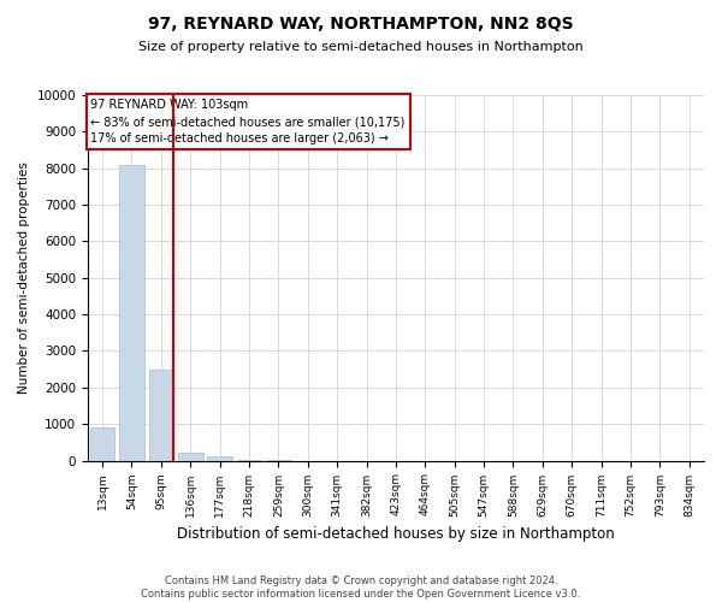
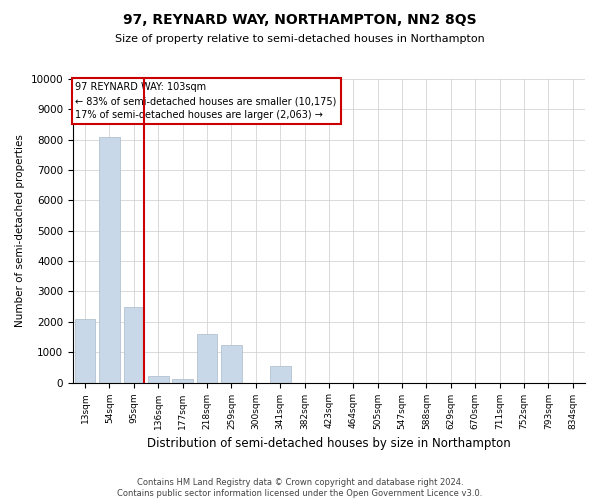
13sqm: 900 -> 2100
218sqm: 10 -> 1600
259sqm: 0 -> 1250
341sqm: 0 -> 550
